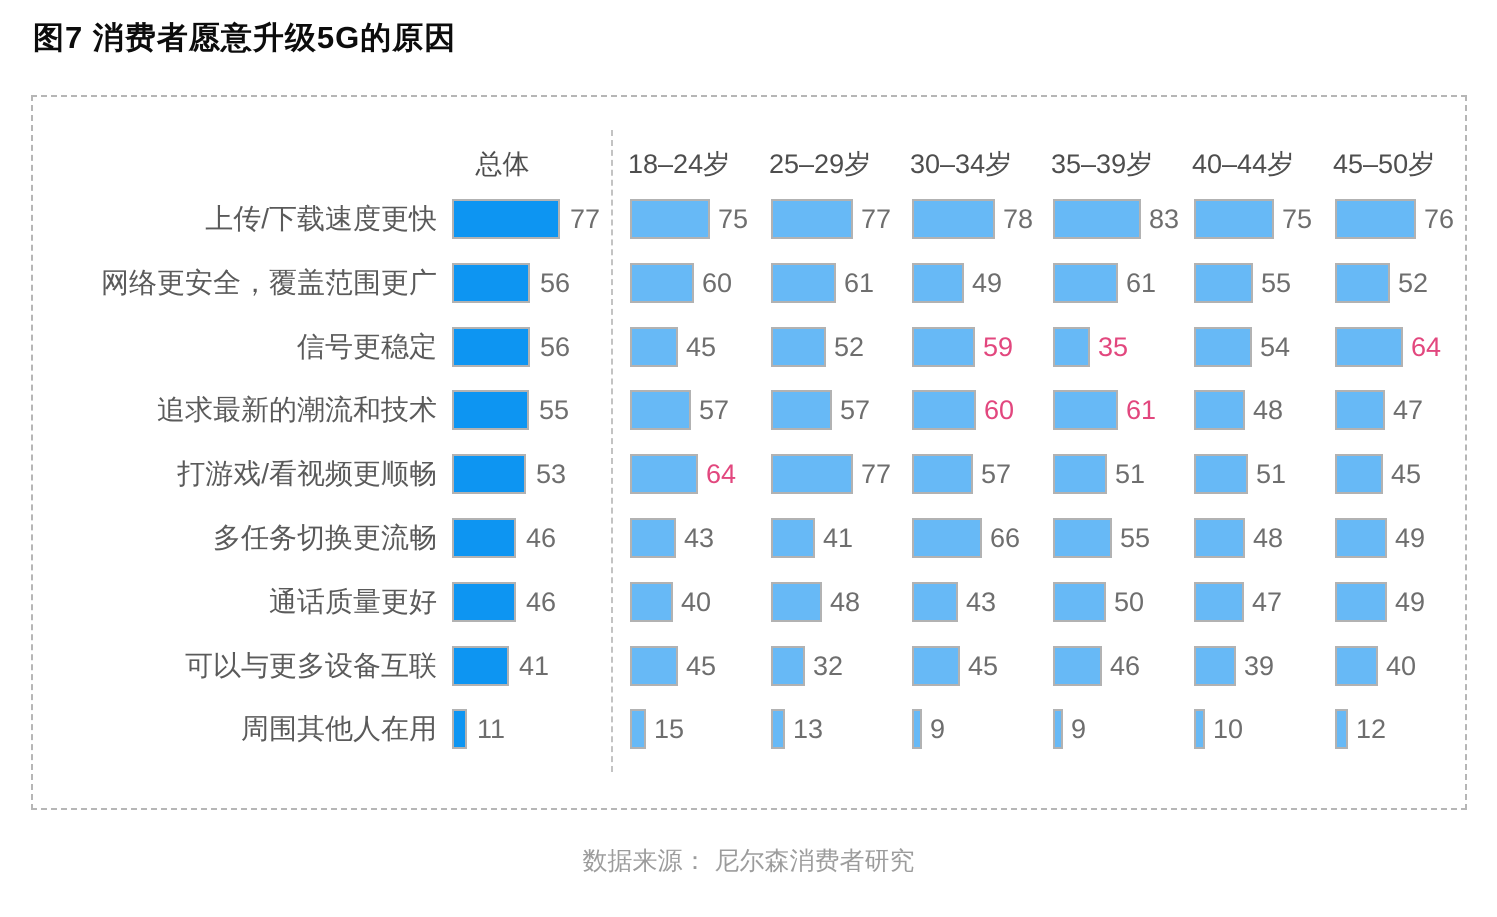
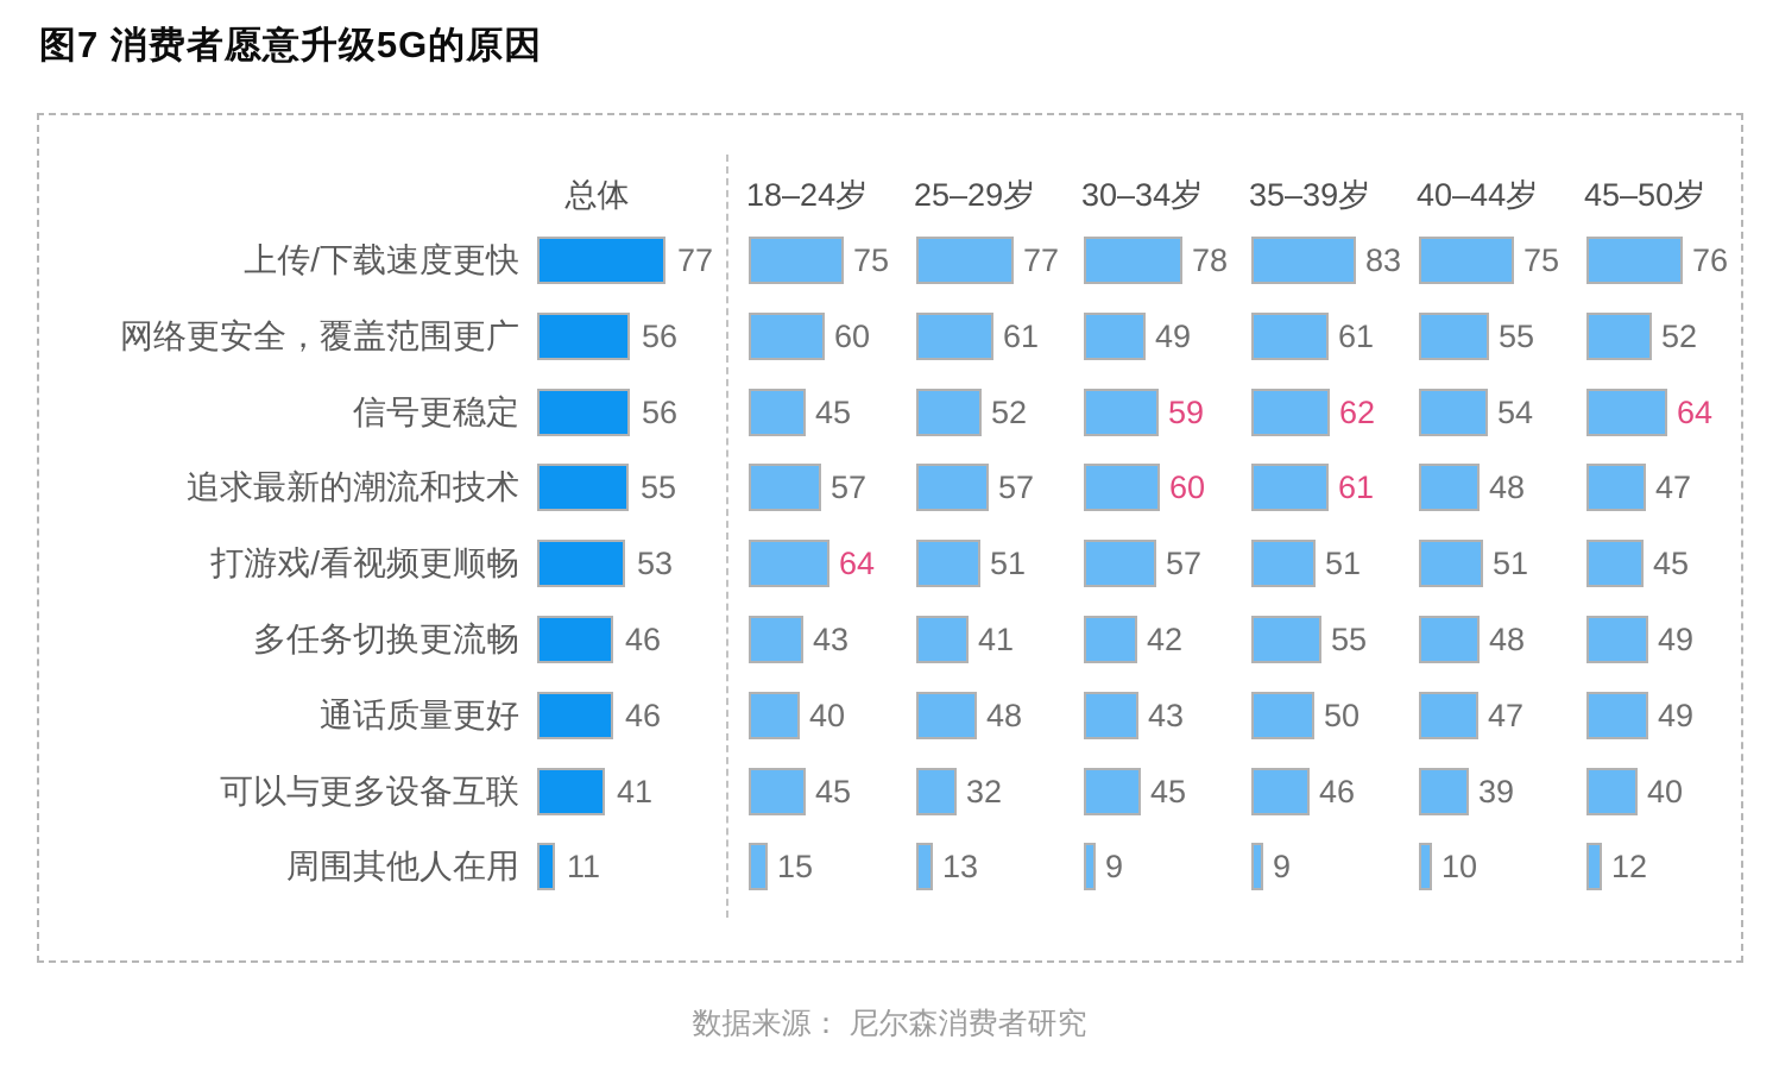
35–39岁/信号更稳定: 35 -> 62
25–29岁/打游戏/看视频更顺畅: 77 -> 51
30–34岁/多任务切换更流畅: 66 -> 42
